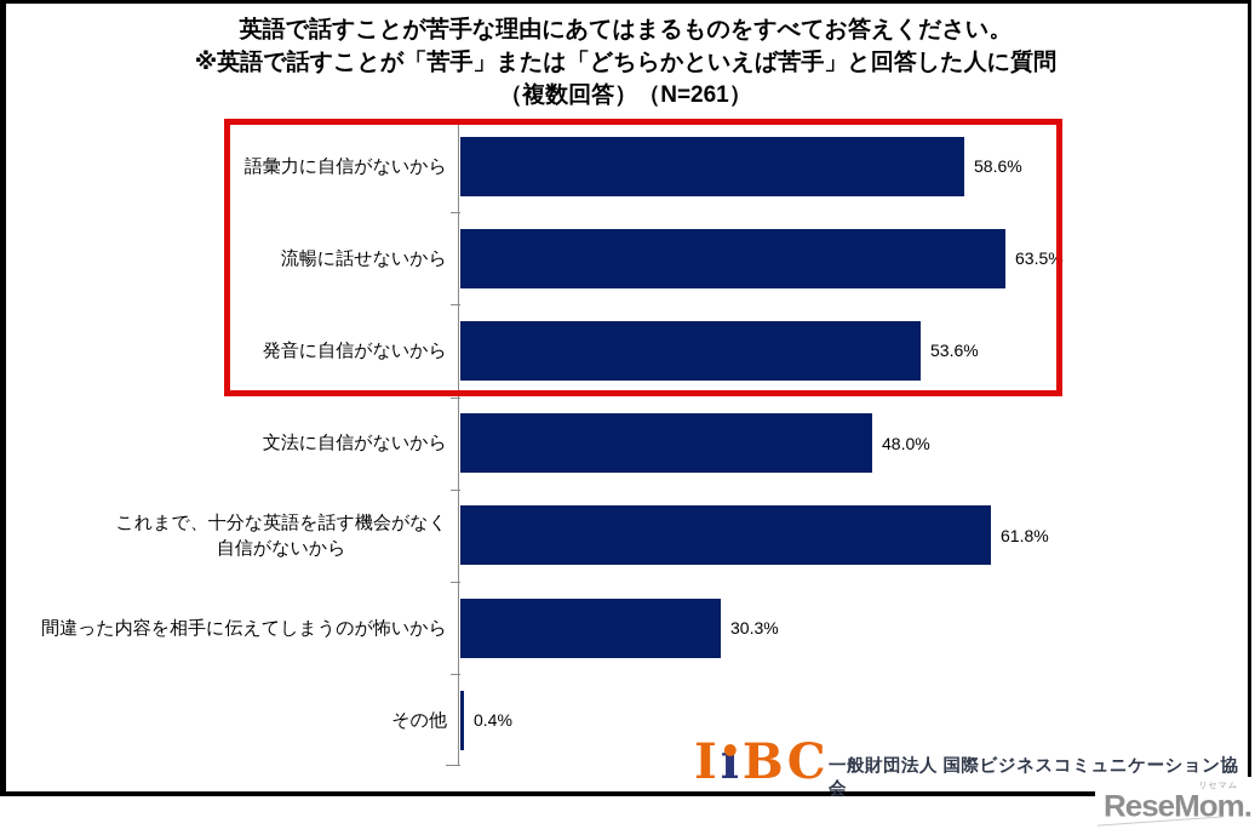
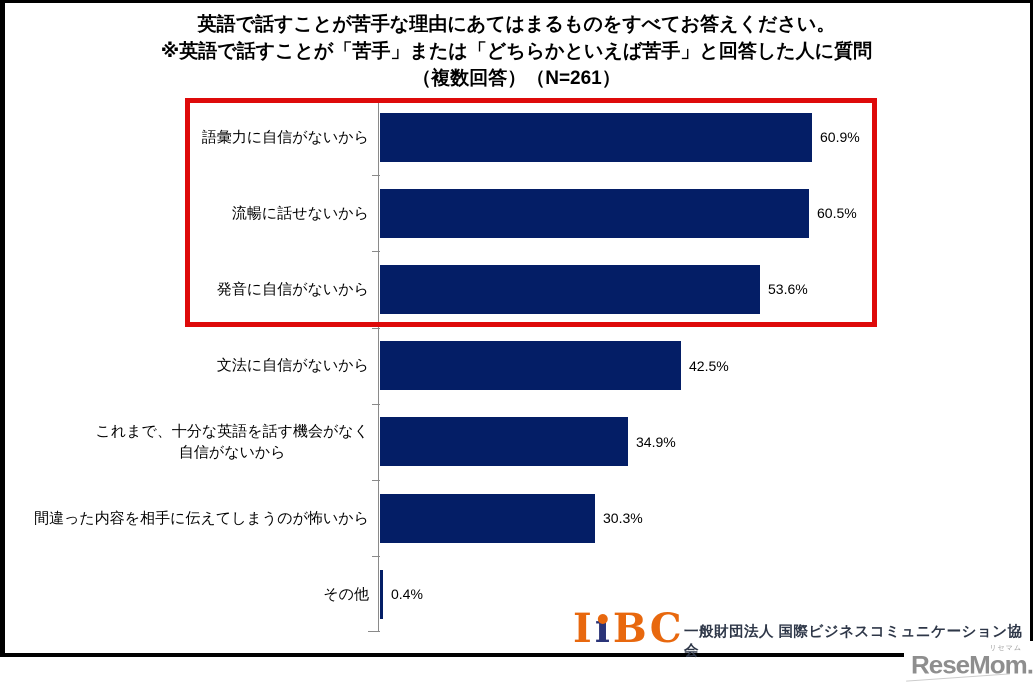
語彙力に自信がないから: 58.6% -> 60.9%
流暢に話せないから: 63.5% -> 60.5%
文法に自信がないから: 48.0% -> 42.5%
これまで、十分な英語を話す機会がなく 自信がないから: 61.8% -> 34.9%
